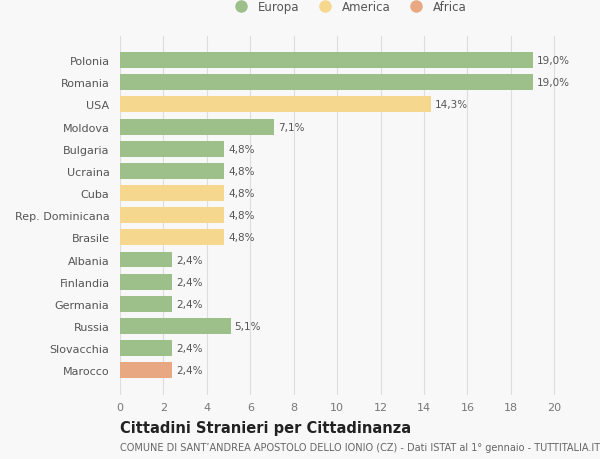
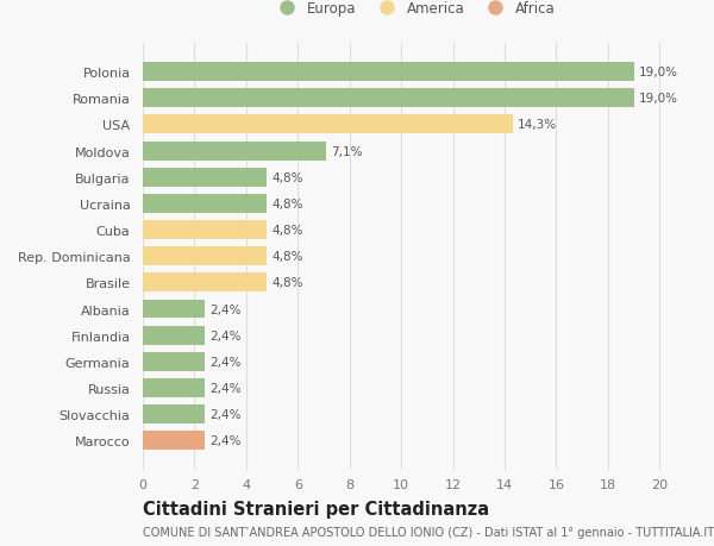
Russia: 5,1% -> 2,4%
